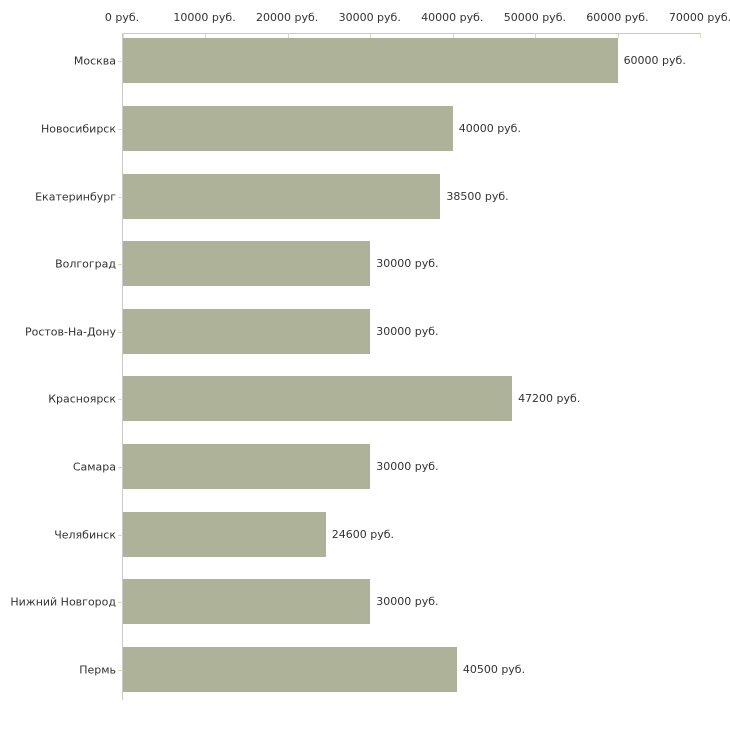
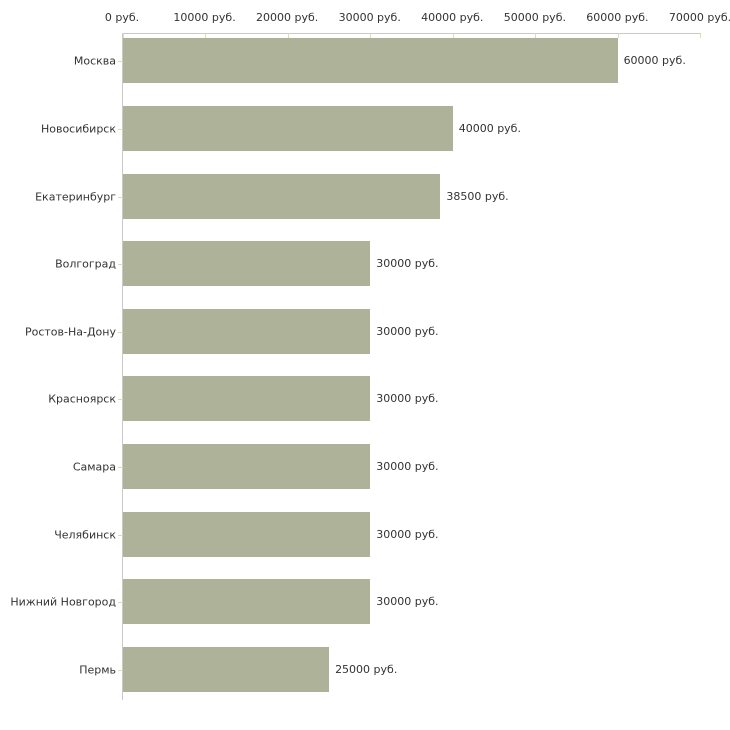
Красноярск: 47200 -> 30000
Челябинск: 24600 -> 30000
Пермь: 40500 -> 25000
